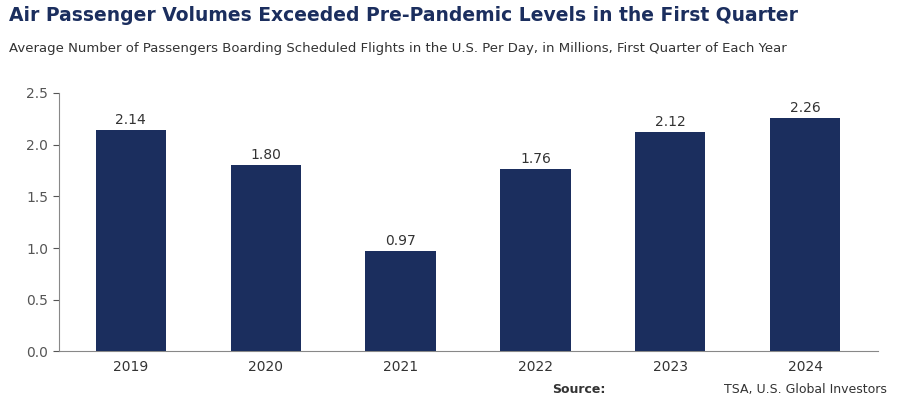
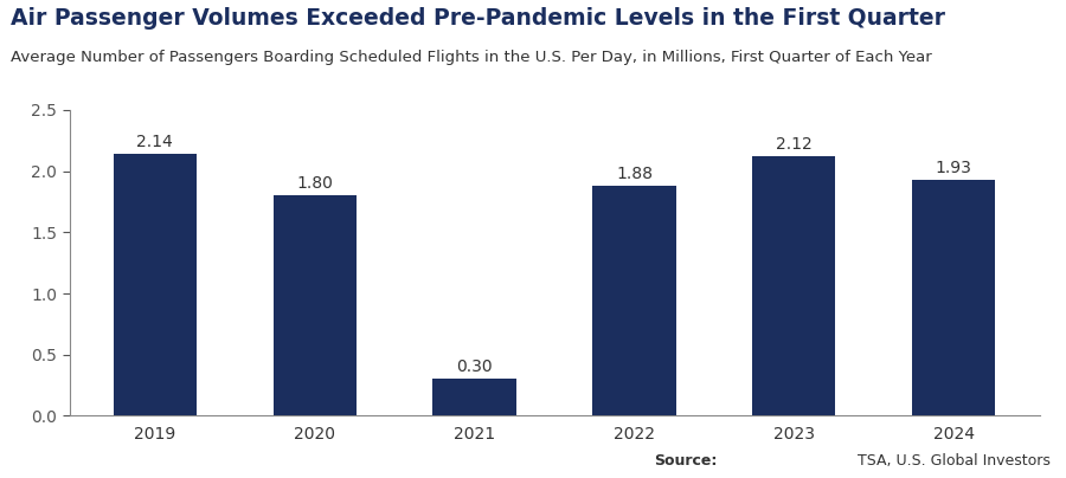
2021: 0.97 -> 0.30
2022: 1.76 -> 1.88
2024: 2.26 -> 1.93
